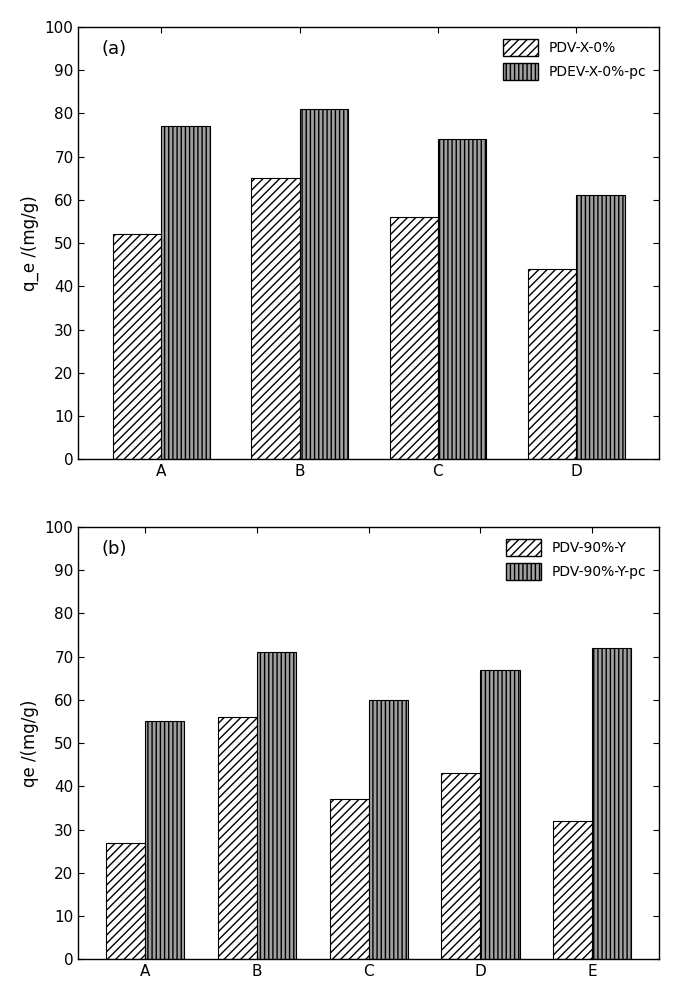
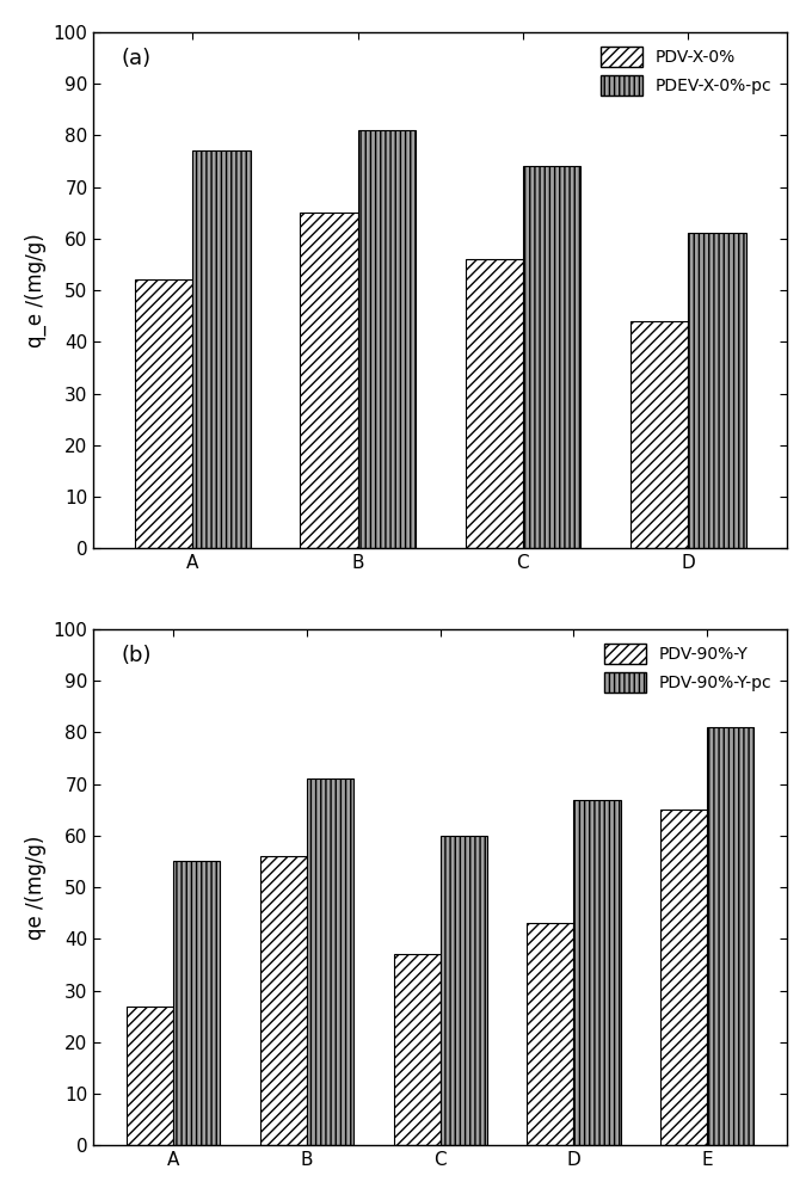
PDV-90%-Y/E: 32 -> 65
PDV-90%-Y-pc/E: 72 -> 81
